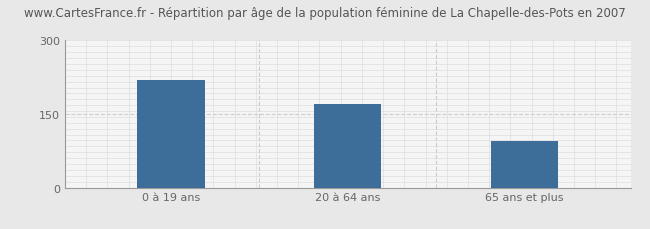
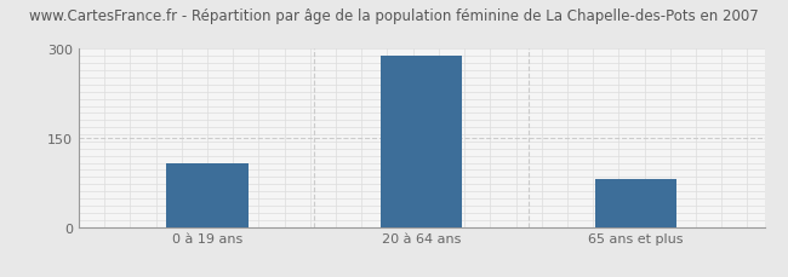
0 à 19 ans: 220 -> 107
20 à 64 ans: 170 -> 288
65 ans et plus: 95 -> 80
